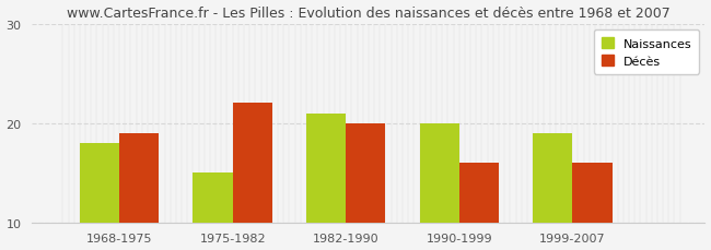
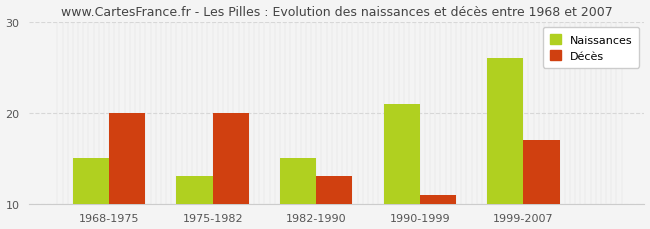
Naissances/1968-1975: 18 -> 15
Décès/1968-1975: 19 -> 20
Naissances/1975-1982: 15 -> 13
Décès/1975-1982: 22 -> 20
Naissances/1982-1990: 21 -> 15
Décès/1982-1990: 20 -> 13
Naissances/1990-1999: 20 -> 21
Décès/1990-1999: 16 -> 11
Naissances/1999-2007: 19 -> 26
Décès/1999-2007: 16 -> 17
